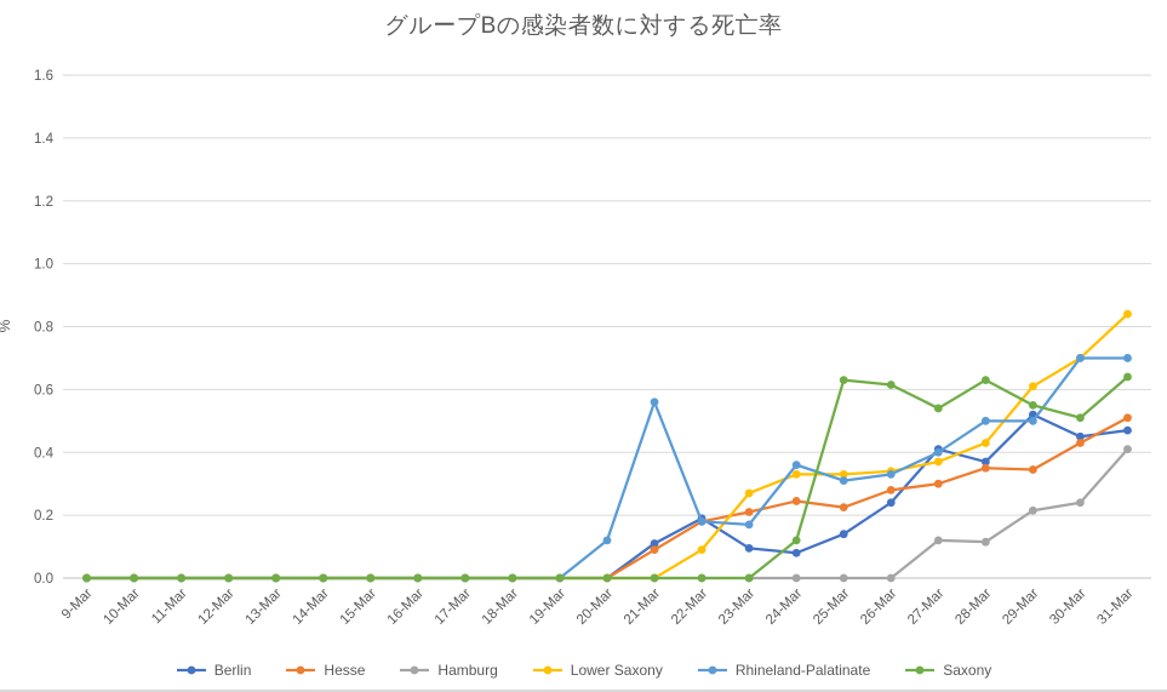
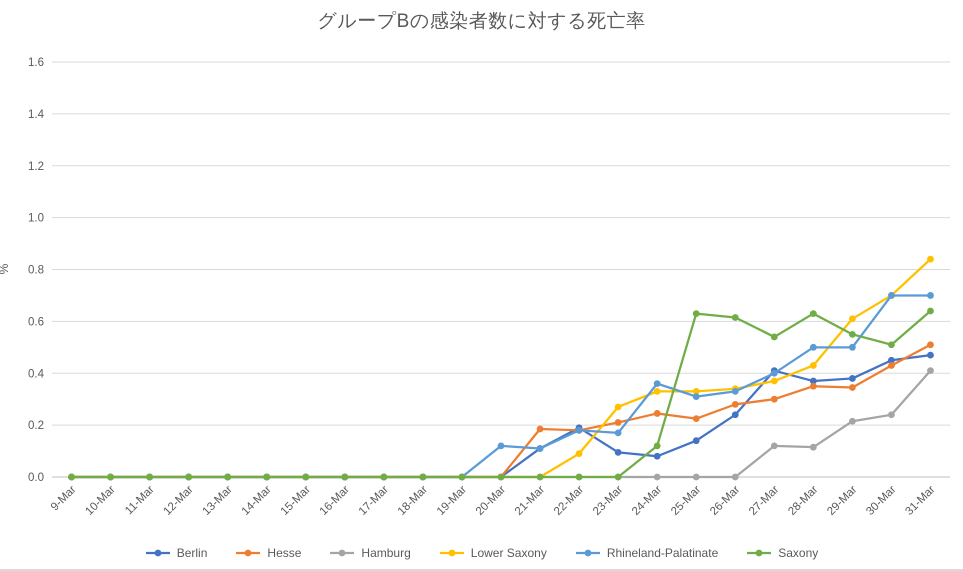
Hesse/21-Mar: 0.09 -> 0.18
Rhineland-Palatinate/21-Mar: 0.56 -> 0.11
Berlin/29-Mar: 0.52 -> 0.38
